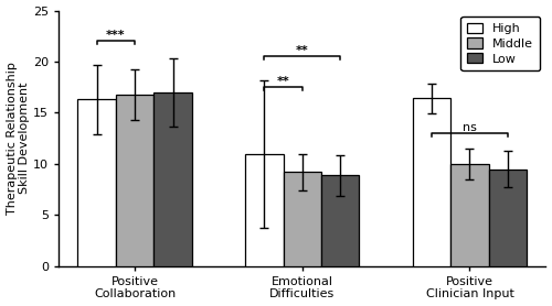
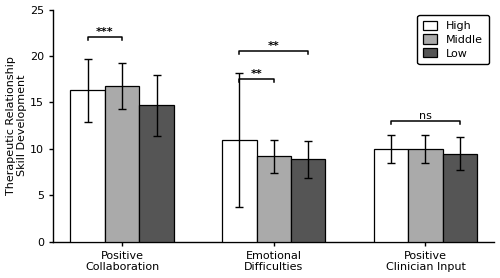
Low/Positive Collaboration: 17.0 -> 14.7
High/Positive Clinician Input: 16.4 -> 10.0
